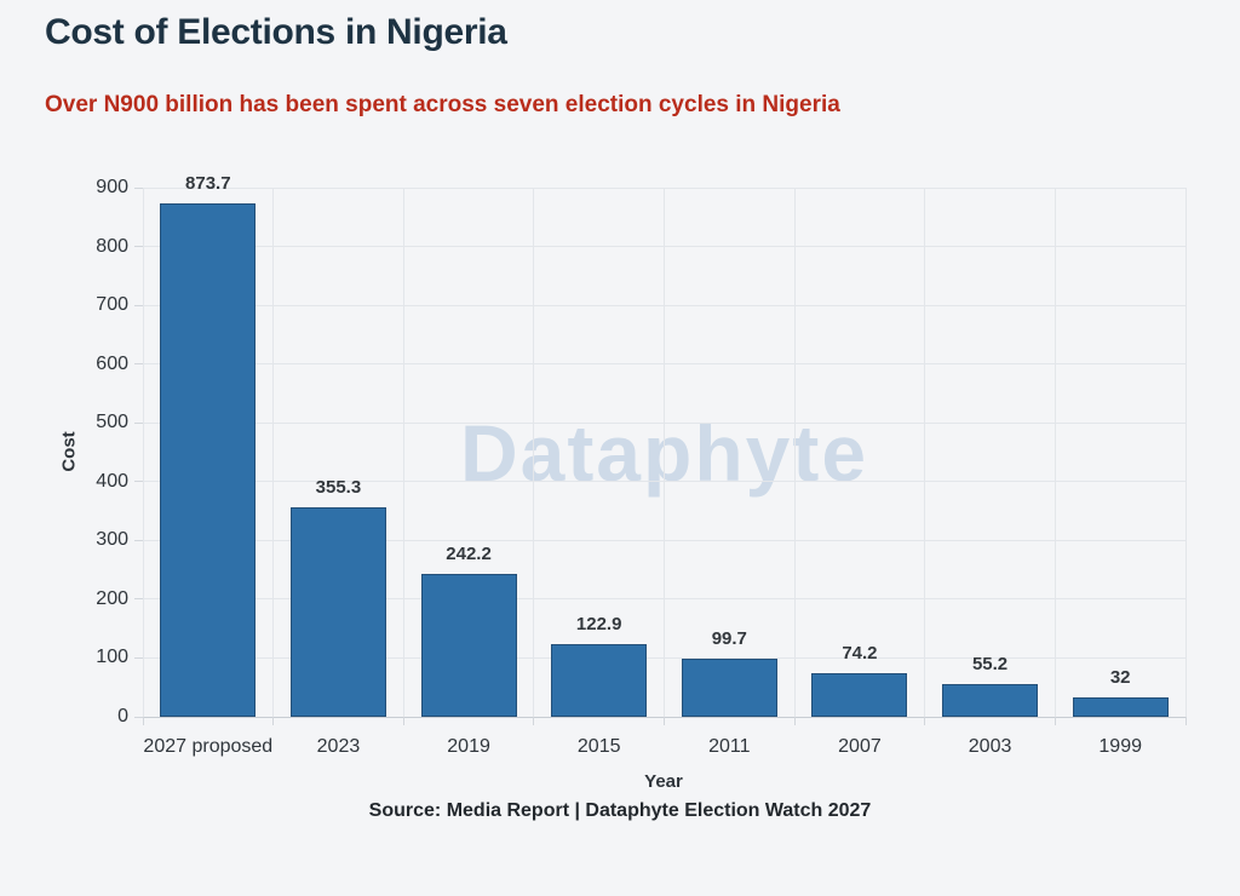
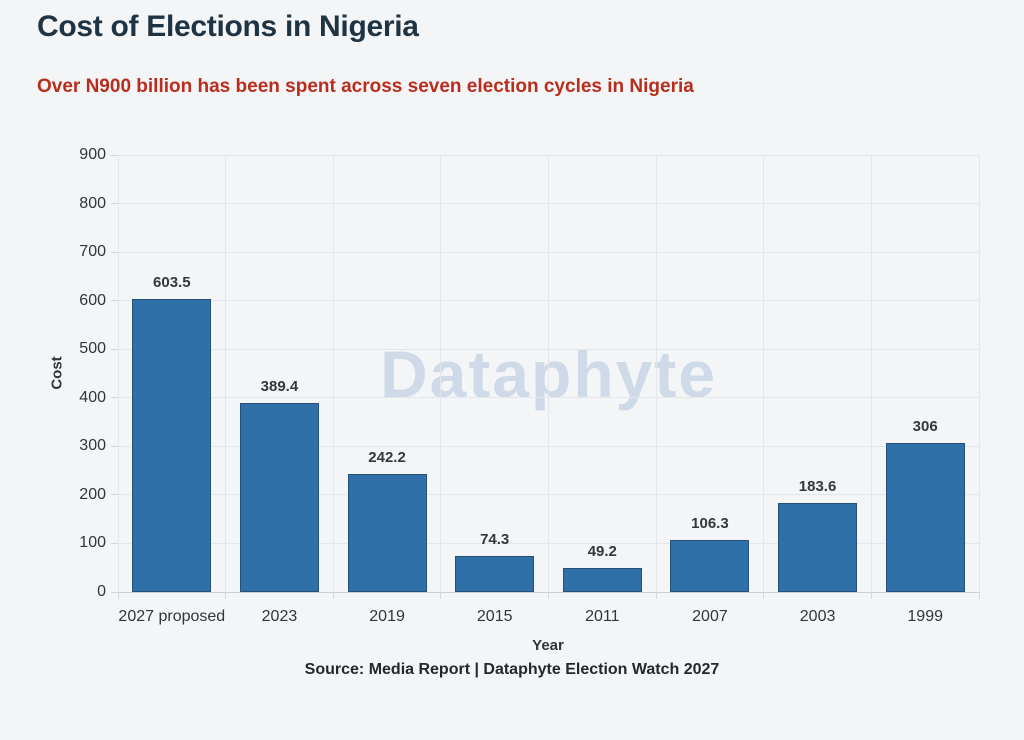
2027 proposed: 873.7 -> 603.5
2023: 355.3 -> 389.4
2015: 122.9 -> 74.3
2011: 99.7 -> 49.2
2007: 74.2 -> 106.3
2003: 55.2 -> 183.6
1999: 32 -> 306
